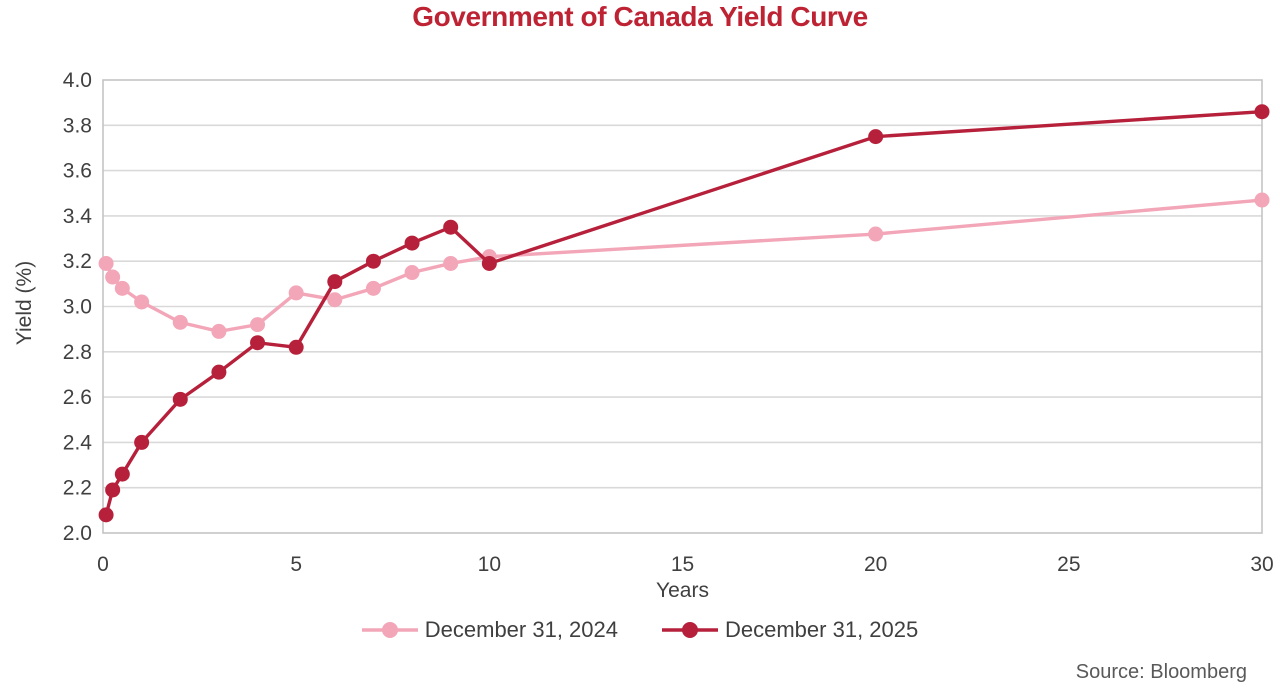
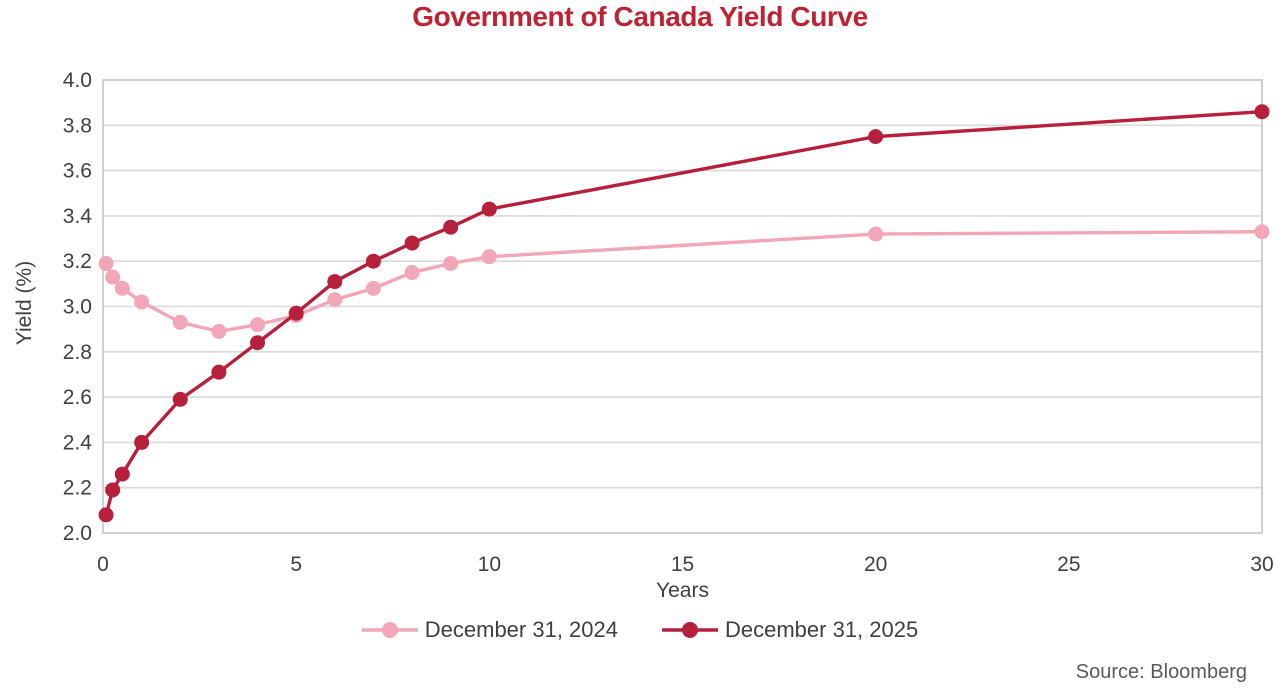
December 31, 2024/5: 3.06 -> 2.96
December 31, 2025/5: 2.82 -> 2.97
December 31, 2025/10: 3.19 -> 3.43
December 31, 2024/30: 3.47 -> 3.33
